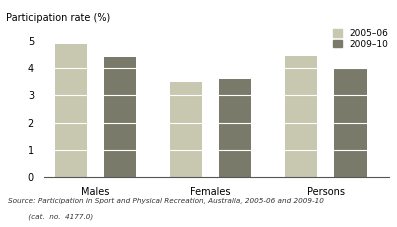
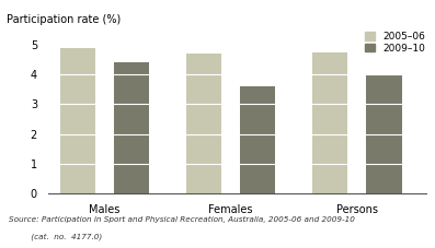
2005–06/Females: 3.50 -> 4.70
2005–06/Persons: 4.45 -> 4.75
